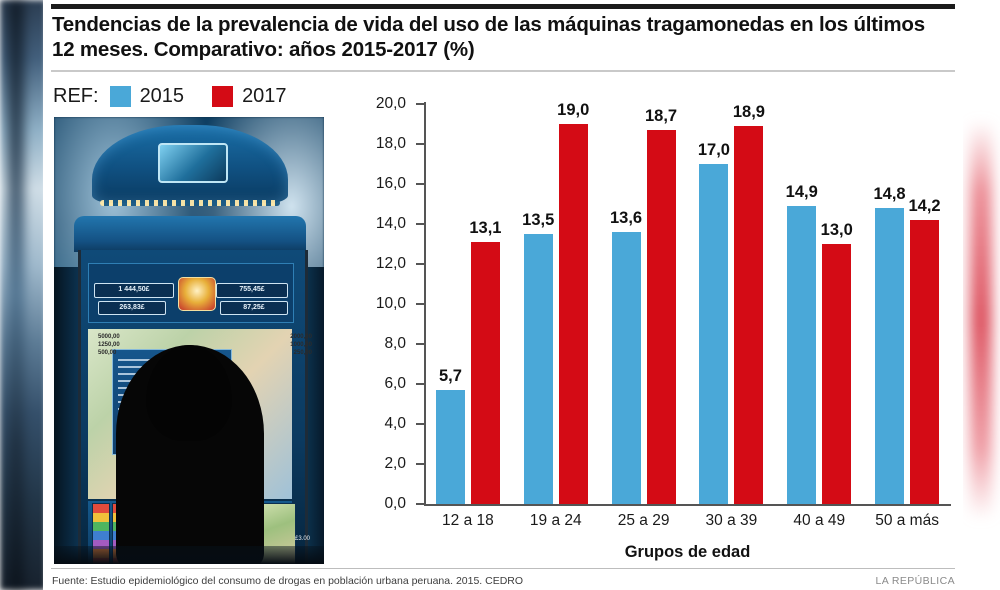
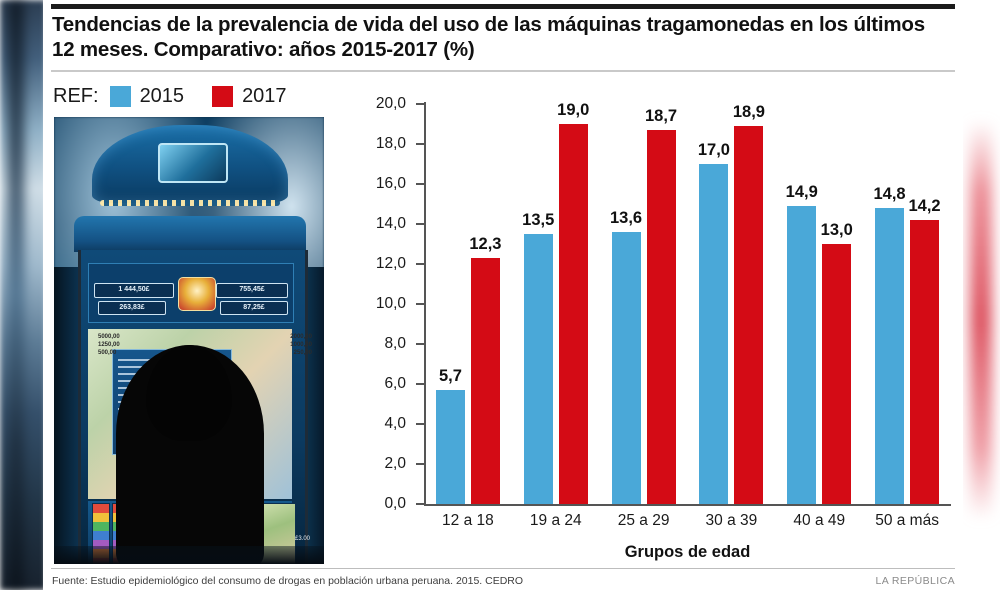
2017/12 a 18: 13,1 -> 12,3
